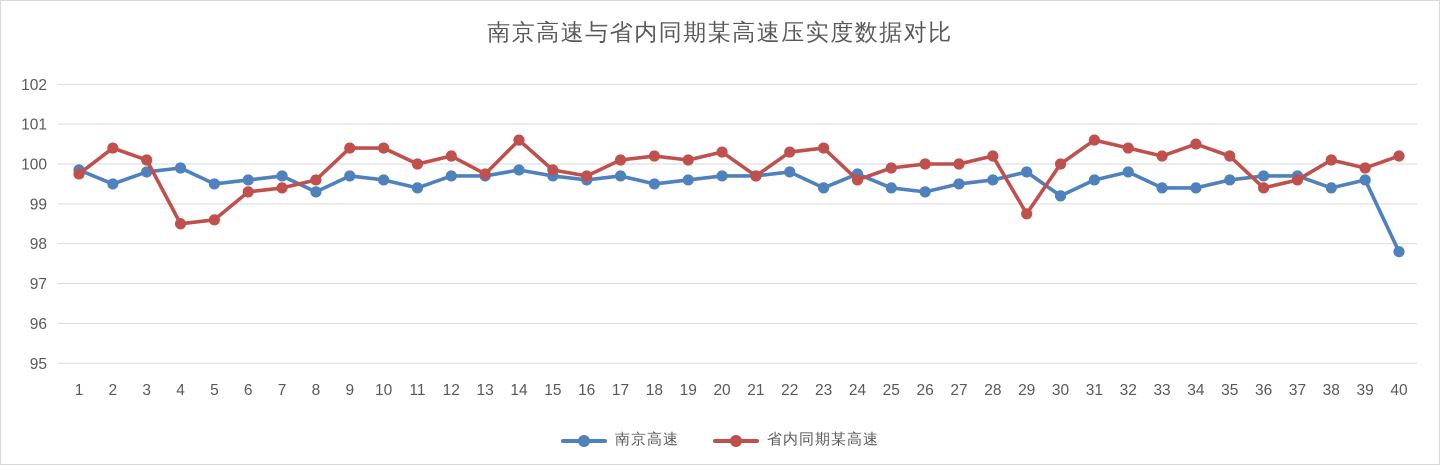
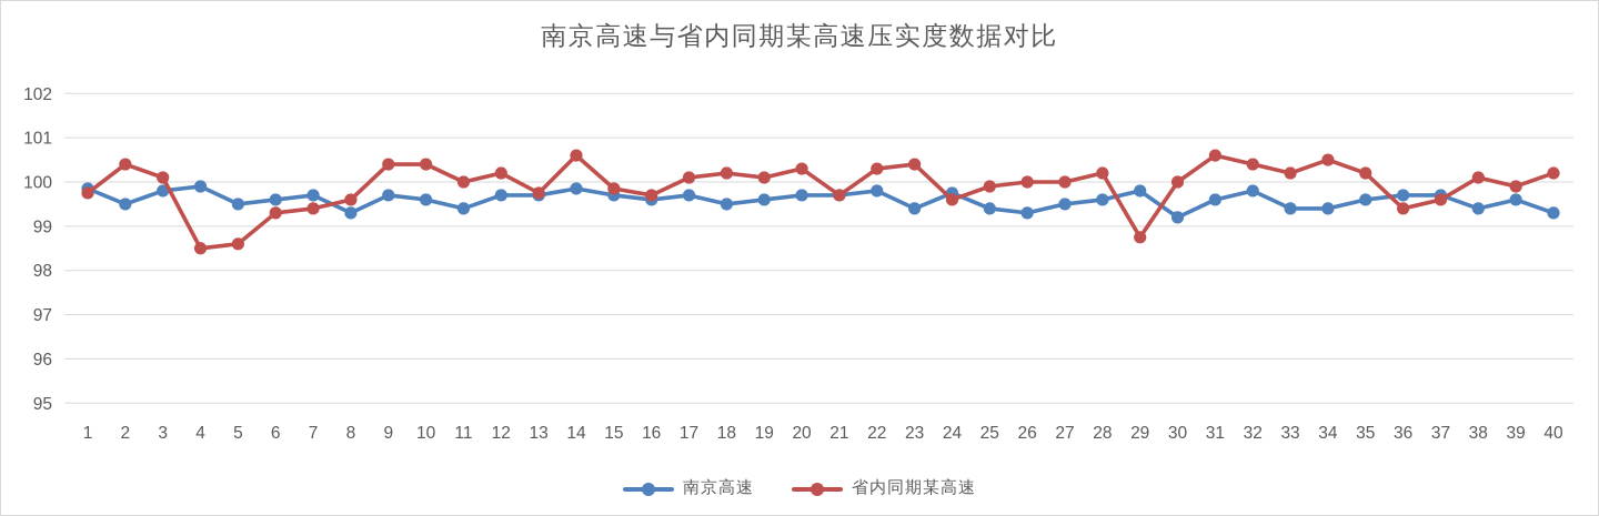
南京高速/40: 97.8 -> 99.3
